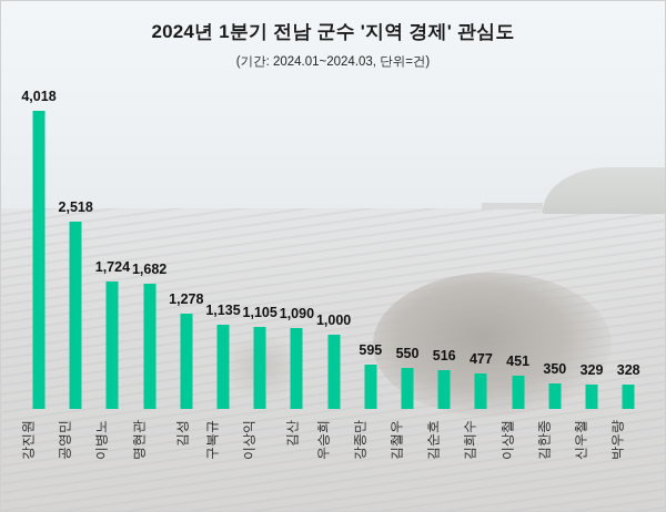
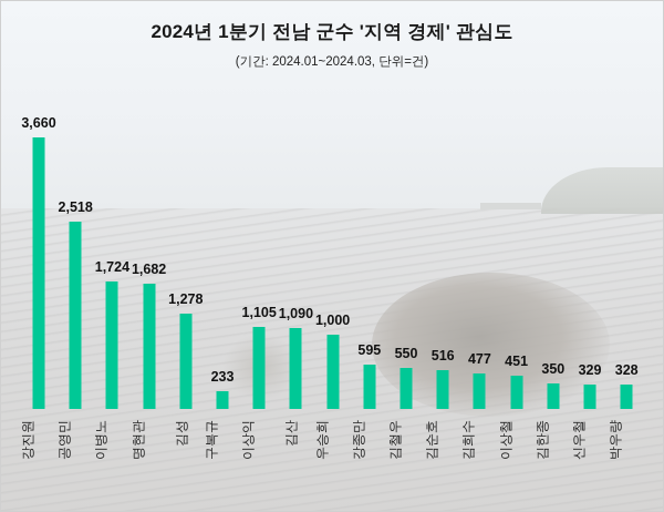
강진원: 4,018 -> 3,660
구복규: 1,135 -> 233
